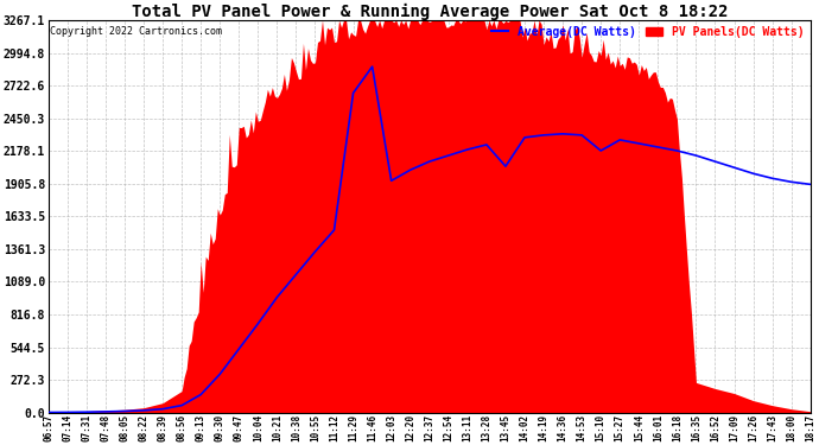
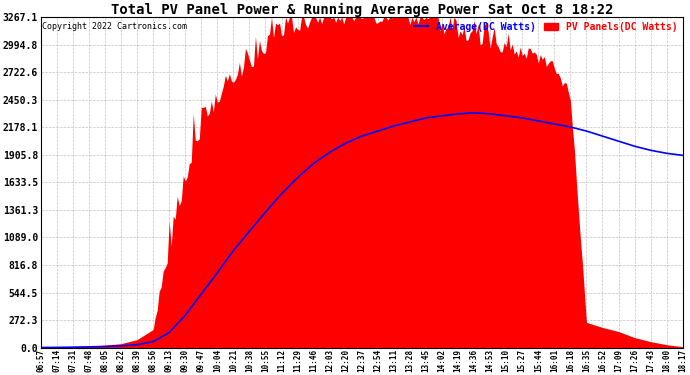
Average(DC Watts)/11:29: 2660 -> 1680
Average(DC Watts)/11:46: 2880 -> 1820
Average(DC Watts)/13:45: 2050 -> 2270
Average(DC Watts)/15:10: 2180 -> 2290
